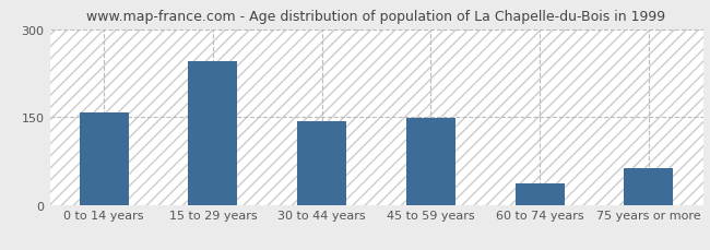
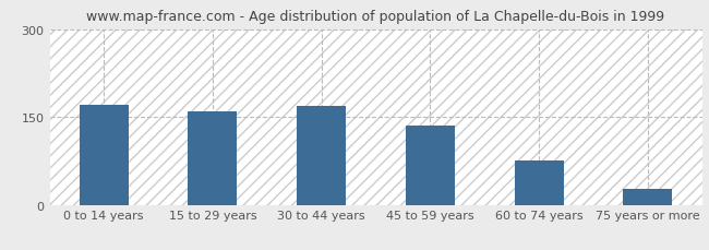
0 to 14 years: 158 -> 170
15 to 29 years: 246 -> 159
30 to 44 years: 142 -> 168
45 to 59 years: 148 -> 135
60 to 74 years: 36 -> 75
75 years or more: 62 -> 28
